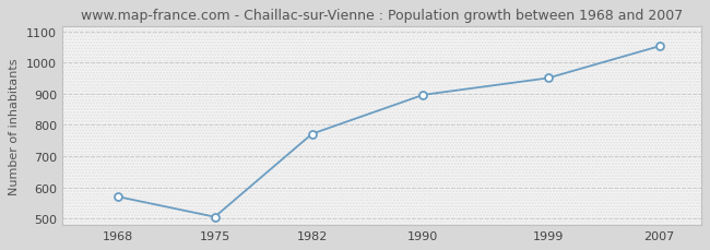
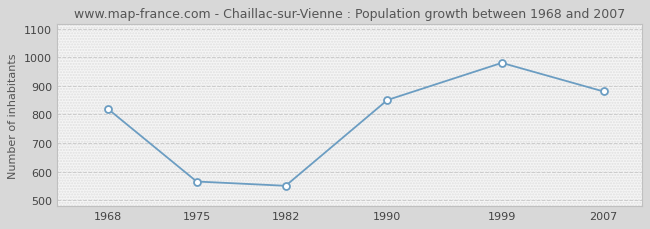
1968: 570 -> 820
1975: 505 -> 565
1982: 771 -> 550
1990: 896 -> 850
1999: 950 -> 980
2007: 1052 -> 880
